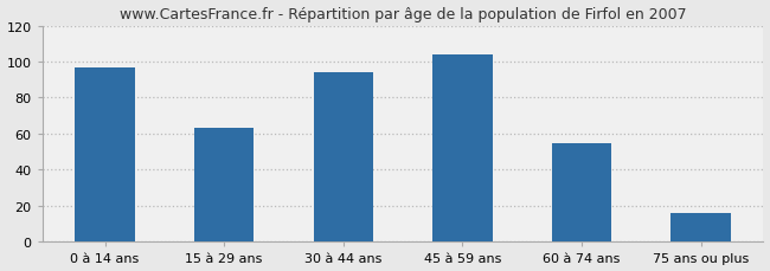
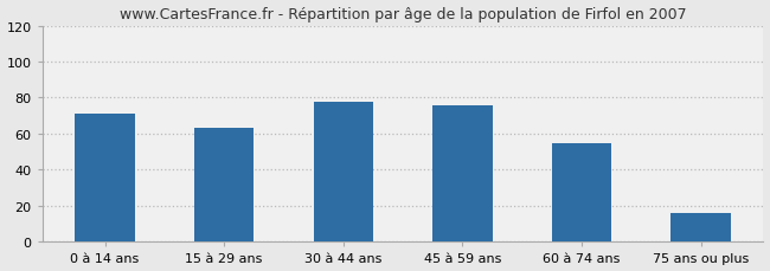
0 à 14 ans: 97 -> 71
30 à 44 ans: 94 -> 78
45 à 59 ans: 104 -> 76
